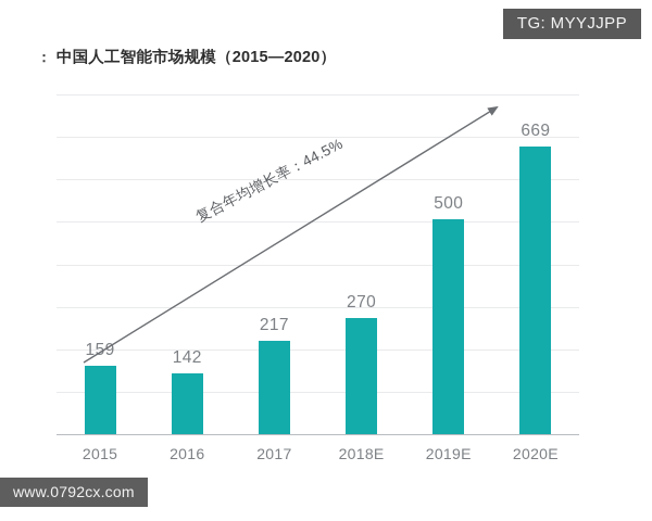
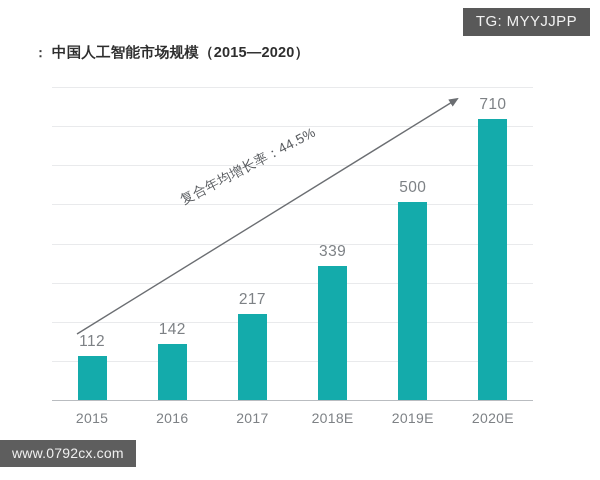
2015: 159 -> 112
2018E: 270 -> 339
2020E: 669 -> 710
